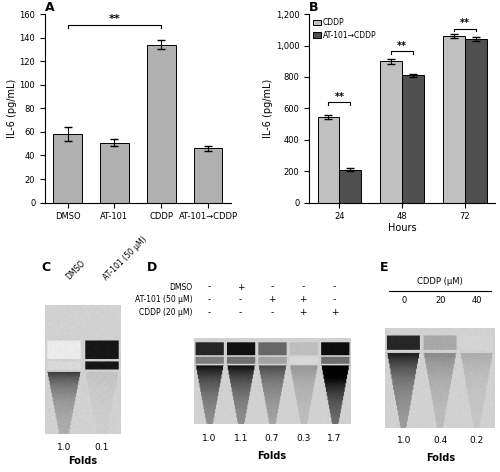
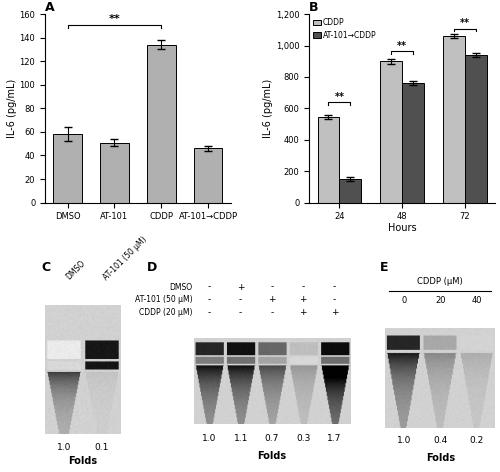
B/AT-101→CDDP/24: 210 -> 150
B/AT-101→CDDP/48: 810 -> 760
B/AT-101→CDDP/72: 1,040 -> 940
